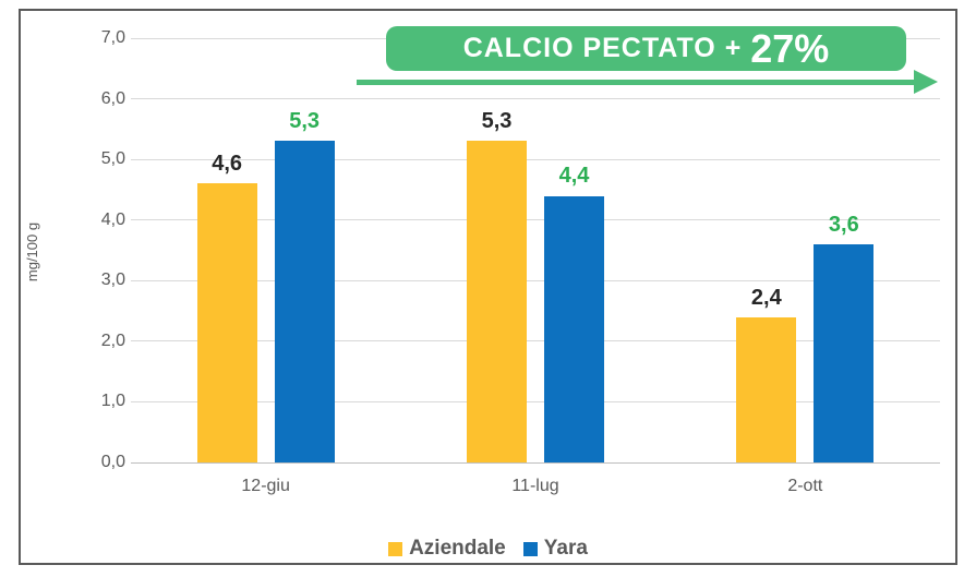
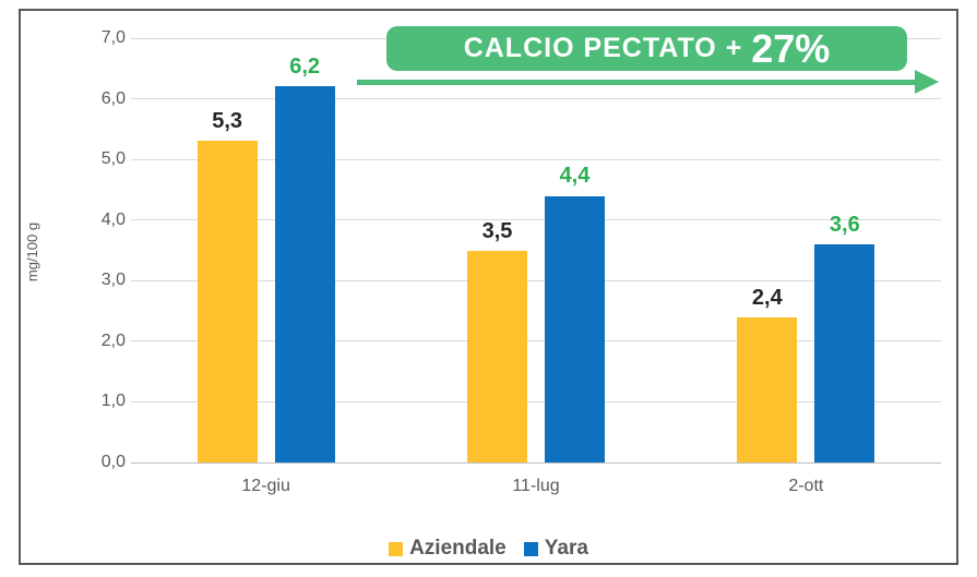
Aziendale/12-giu: 4,6 -> 5,3
Yara/12-giu: 5,3 -> 6,2
Aziendale/11-lug: 5,3 -> 3,5
